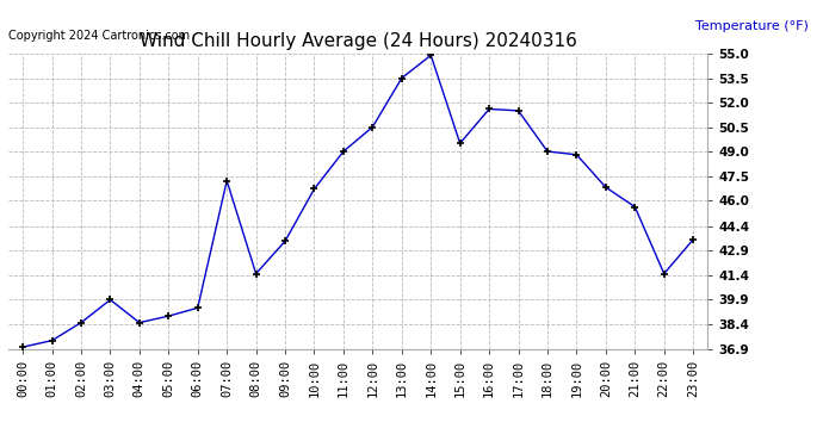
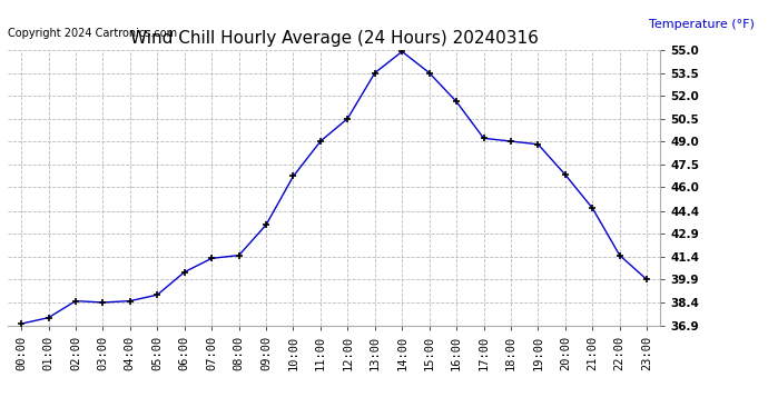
03:00: 39.9 -> 38.4
06:00: 39.4 -> 40.4
07:00: 47.2 -> 41.3
15:00: 49.5 -> 53.5
17:00: 51.5 -> 49.2
21:00: 45.6 -> 44.6
23:00: 43.6 -> 39.9
